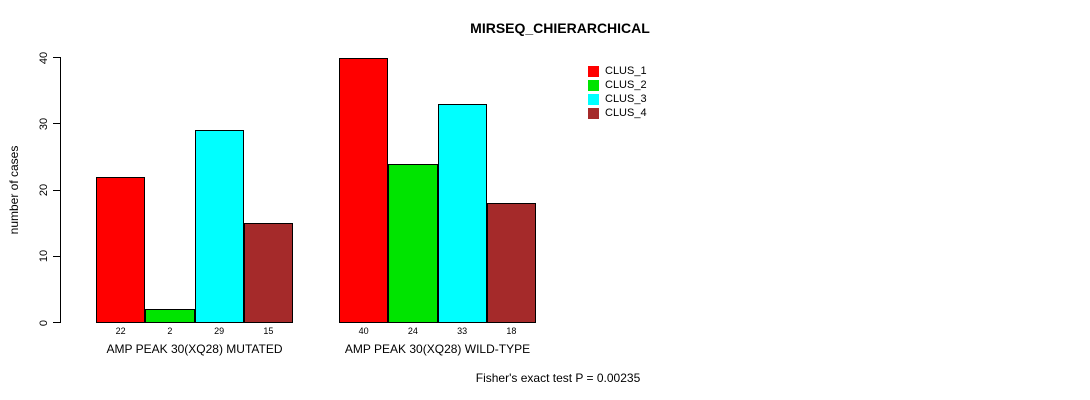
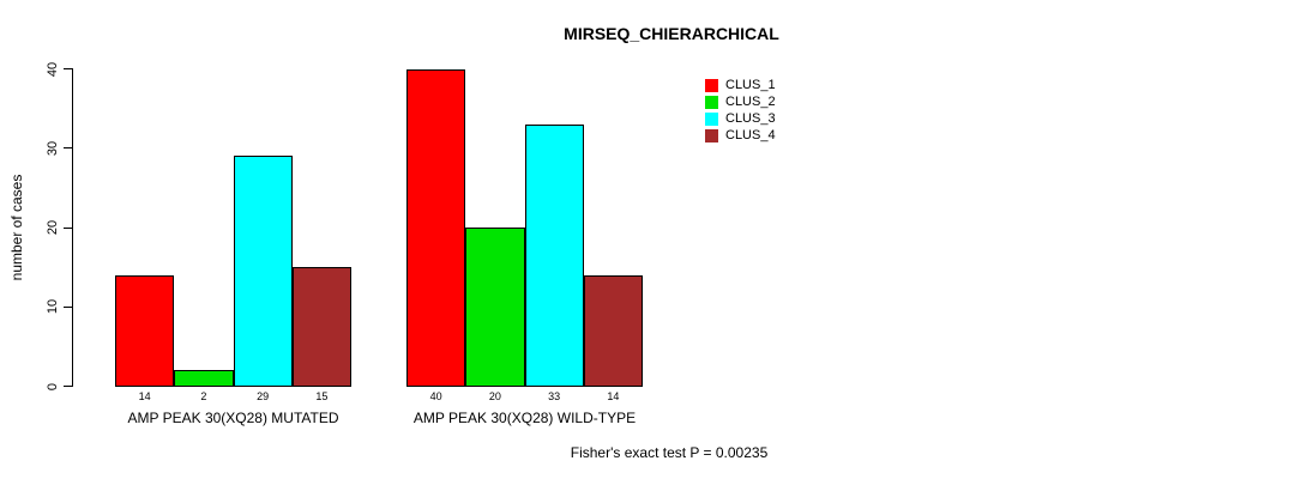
CLUS_1/AMP PEAK 30(XQ28) MUTATED: 22 -> 14
CLUS_2/AMP PEAK 30(XQ28) WILD-TYPE: 24 -> 20
CLUS_4/AMP PEAK 30(XQ28) WILD-TYPE: 18 -> 14
